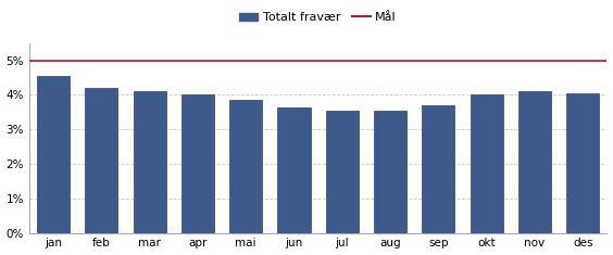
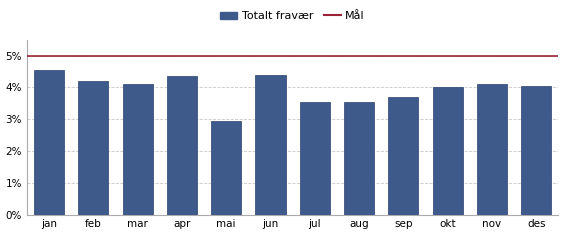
apr: 4.00% -> 4.35%
mai: 3.85% -> 2.95%
jun: 3.65% -> 4.40%
